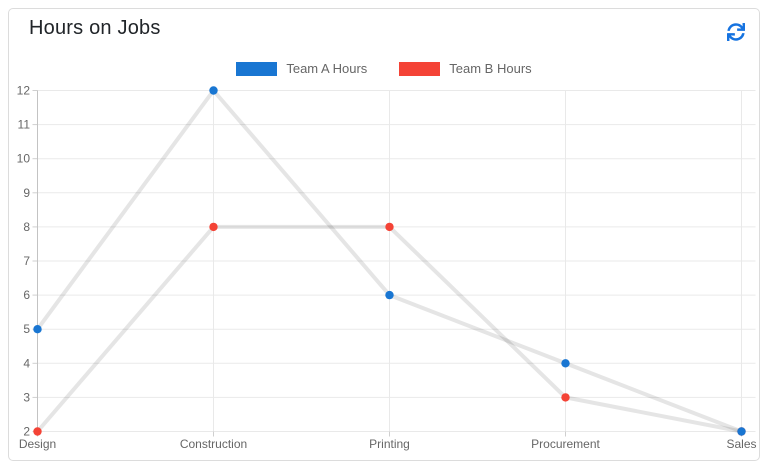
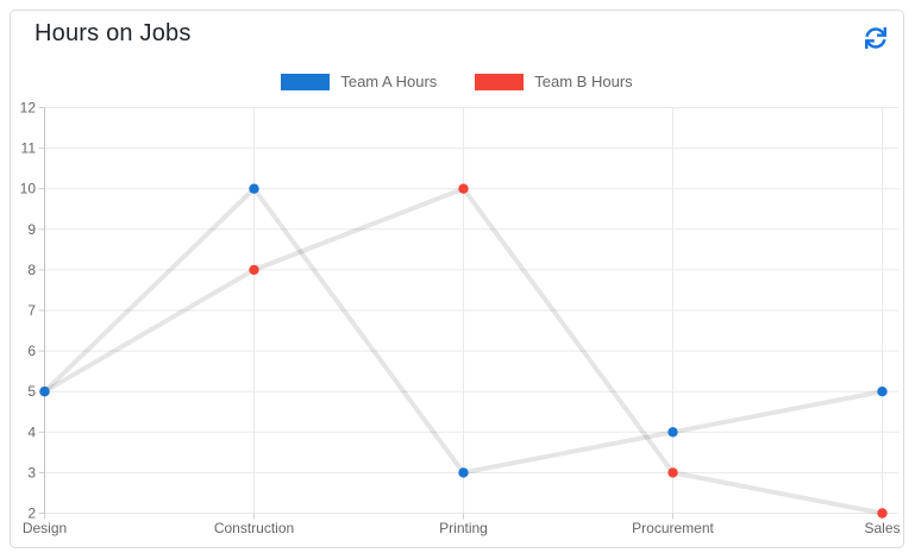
Team B Hours/Design: 2 -> 5
Team A Hours/Construction: 12 -> 10
Team A Hours/Printing: 6 -> 3
Team B Hours/Printing: 8 -> 10
Team A Hours/Sales: 2 -> 5
